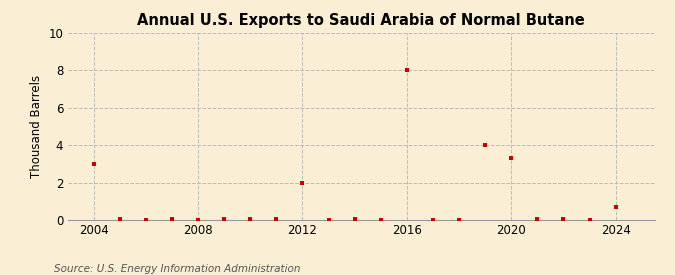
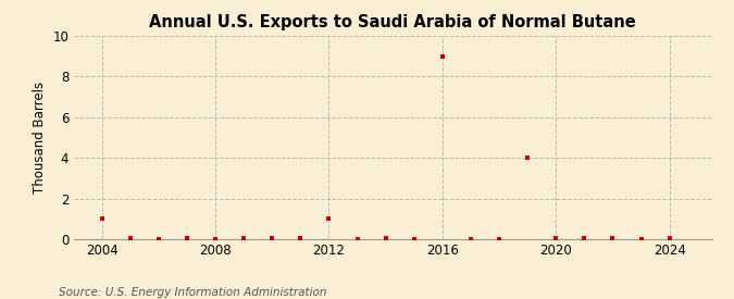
2004: 3.0 -> 1.0
2012: 2.0 -> 1.0
2016: 8.0 -> 9.0
2020: 3.3 -> 0.1
2024: 0.7 -> 0.1
